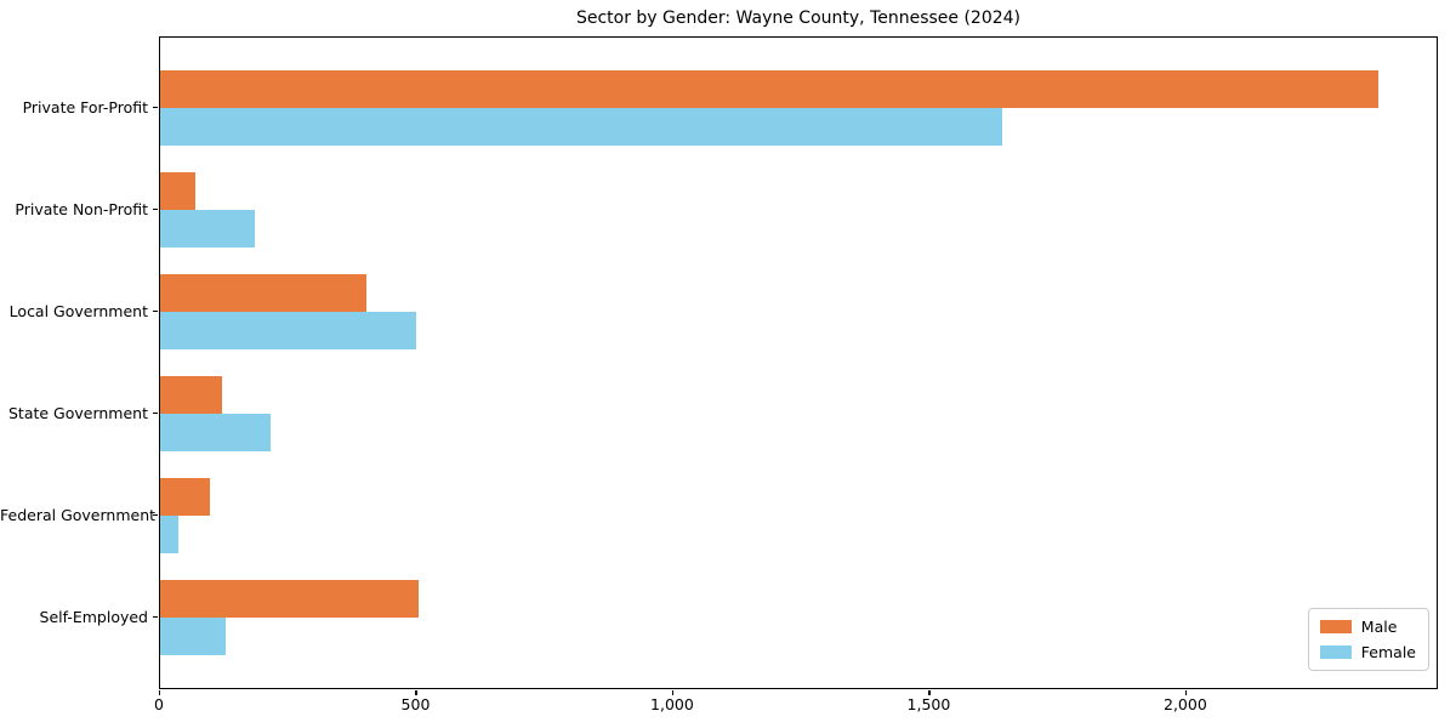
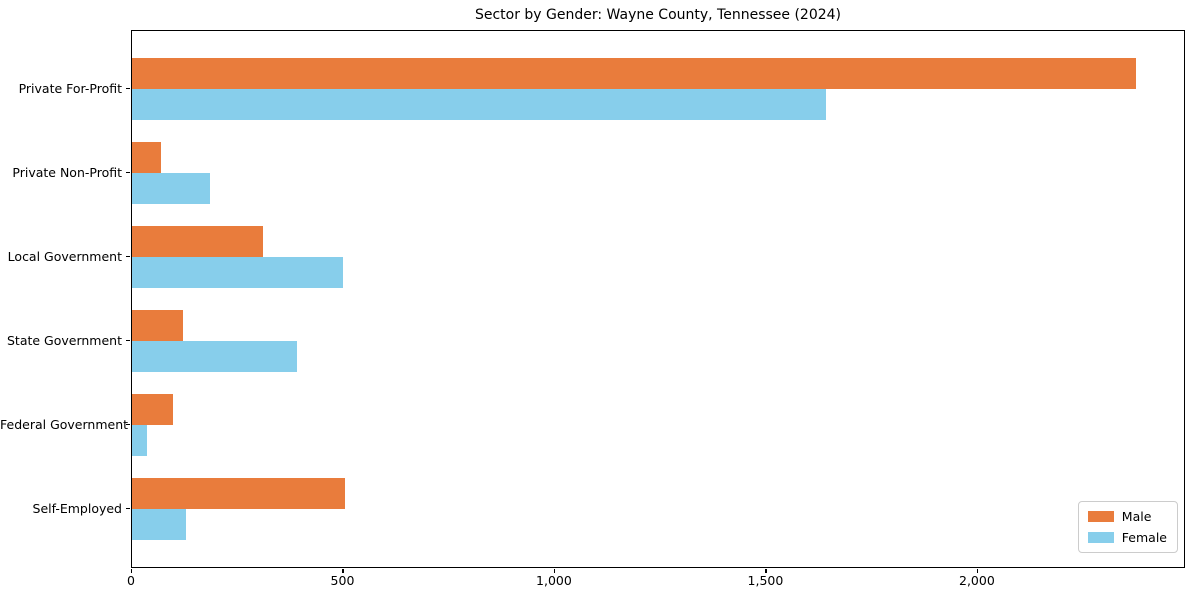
Male/Local Government: 400 -> 310
Female/State Government: 220 -> 390
